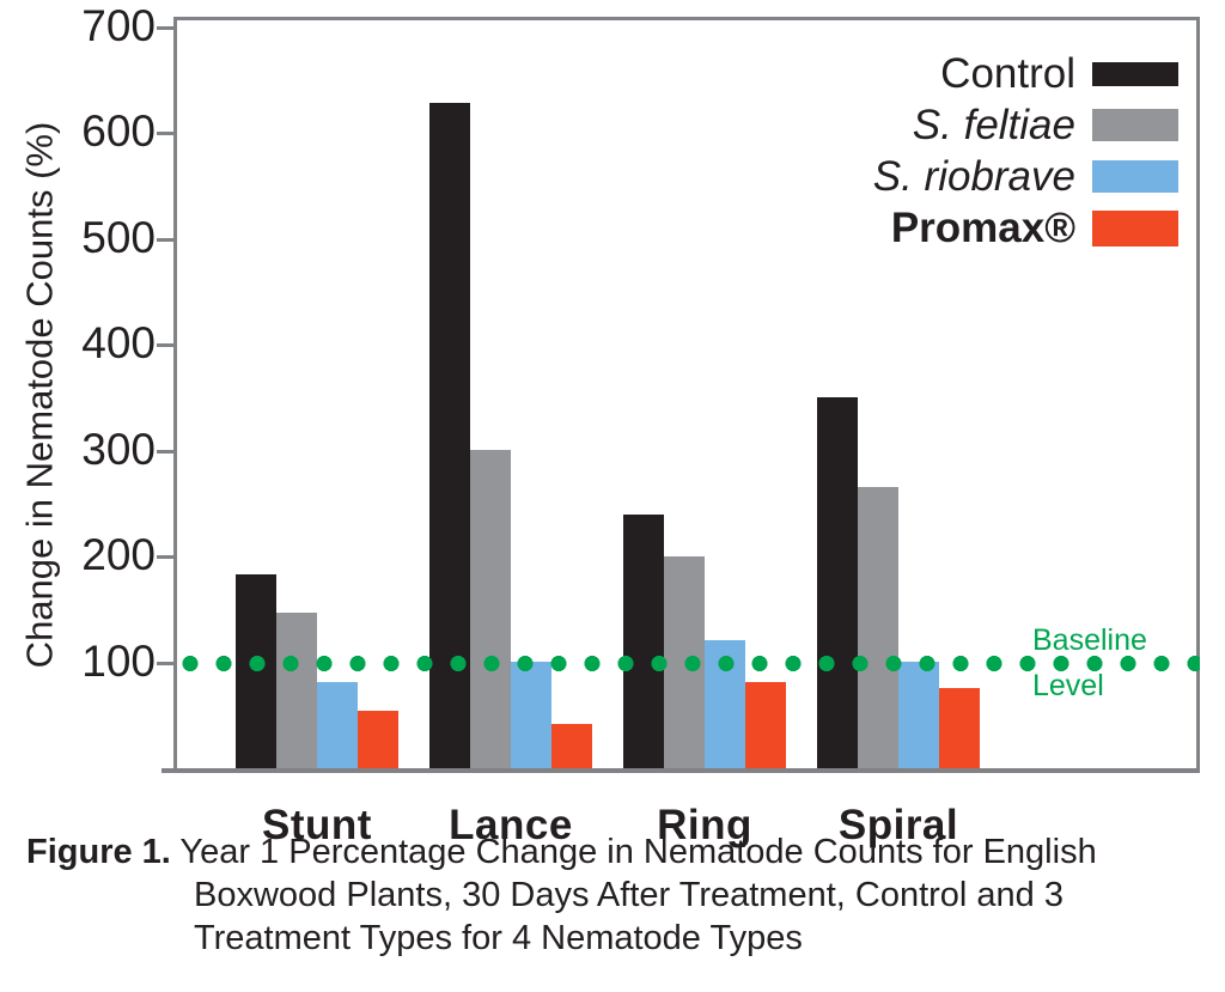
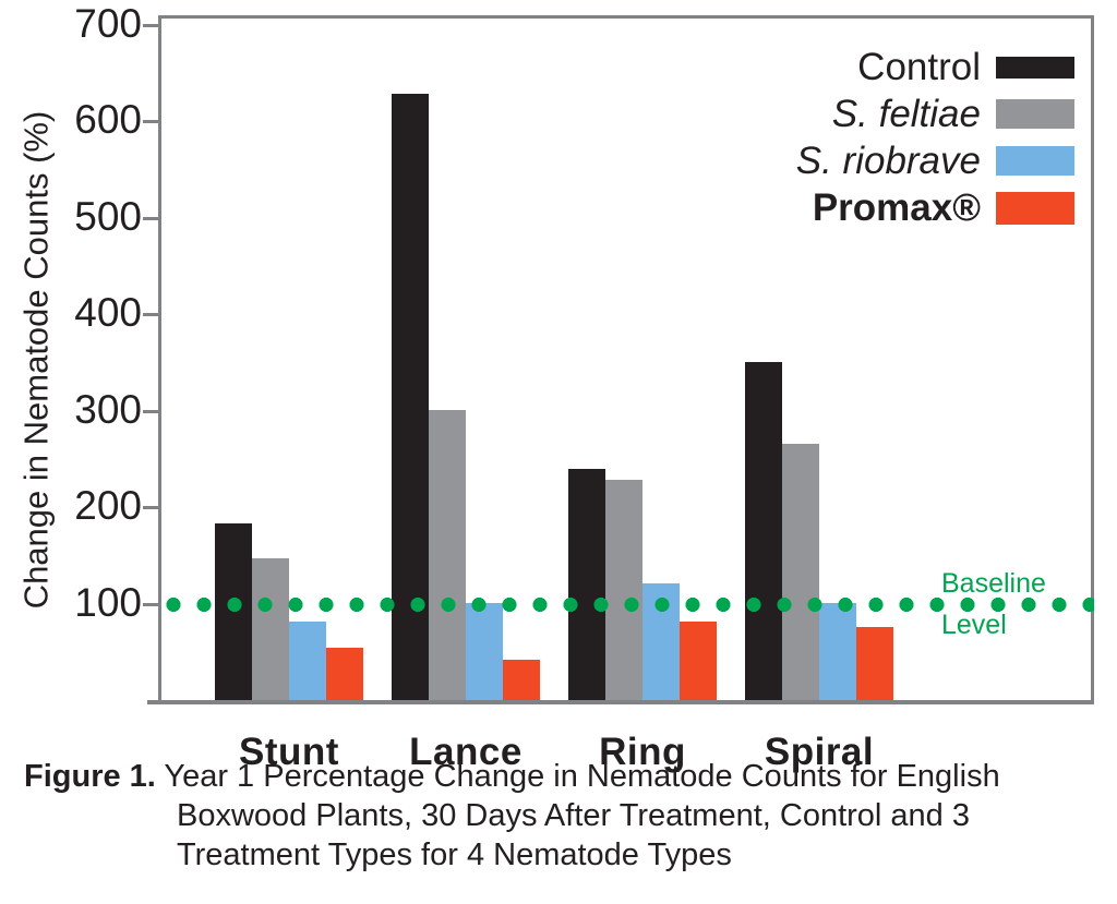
S. feltiae/Ring: 200 -> 230
